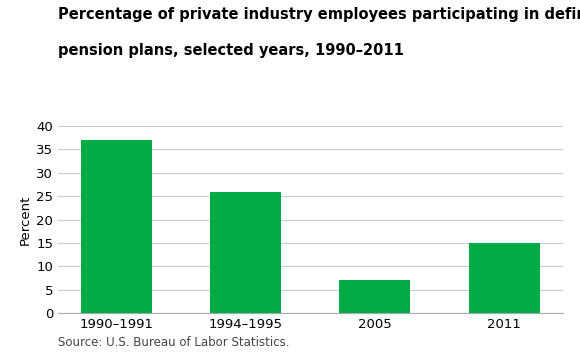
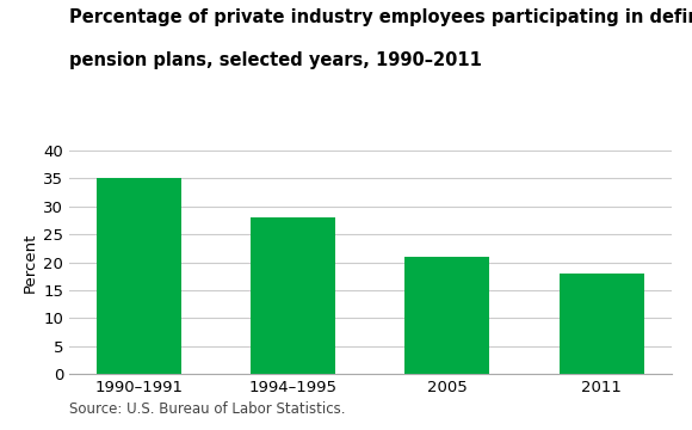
1990–1991: 37 -> 35
1994–1995: 26 -> 28
2005: 7 -> 21
2011: 15 -> 18
